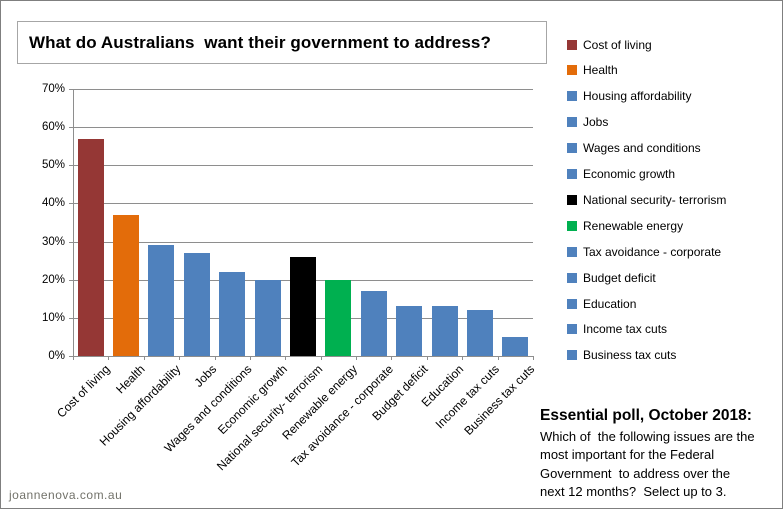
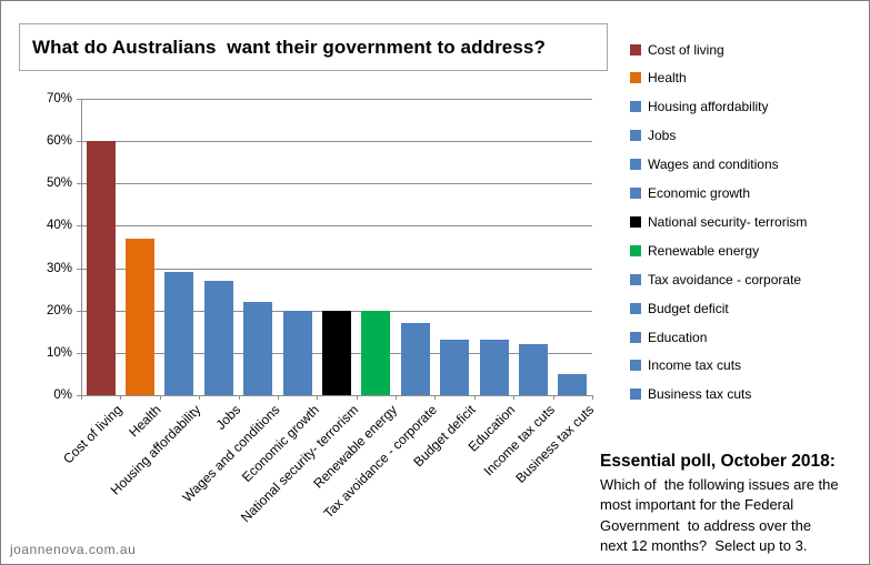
Cost of living: 57% -> 60%
National security- terrorism: 26% -> 20%
